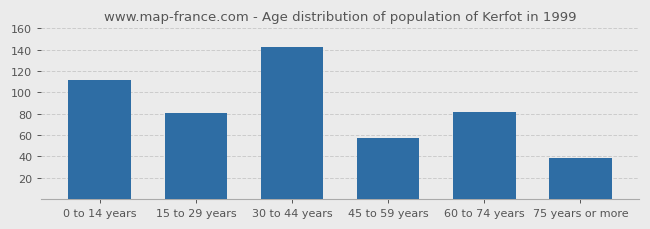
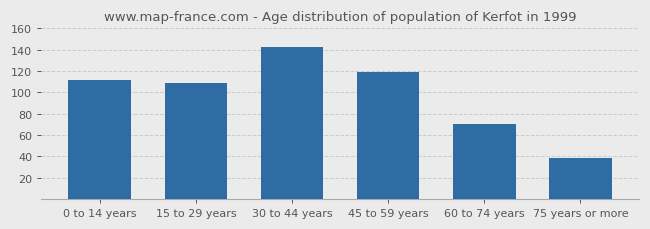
15 to 29 years: 81 -> 109
45 to 59 years: 57 -> 119
60 to 74 years: 82 -> 70
